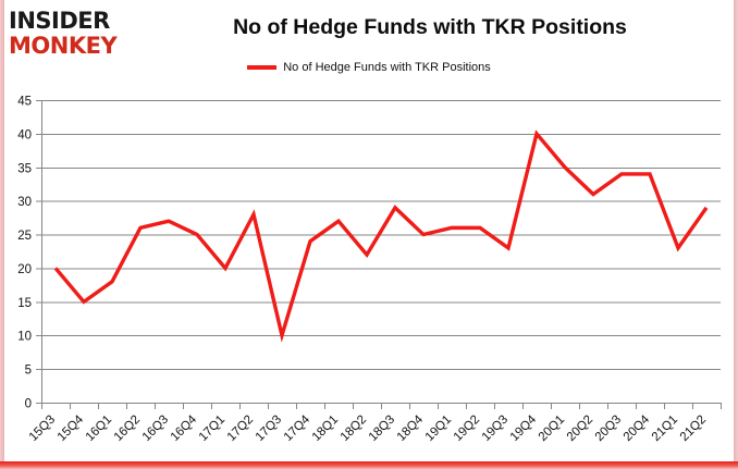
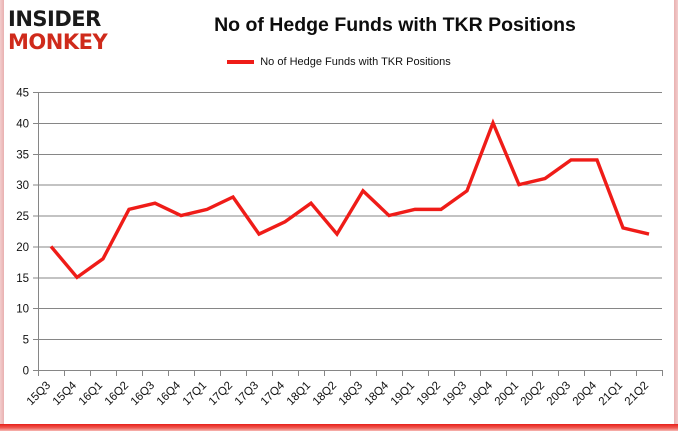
17Q1: 20 -> 26
17Q3: 10 -> 22
19Q3: 23 -> 29
20Q1: 35 -> 30
21Q2: 29 -> 22
